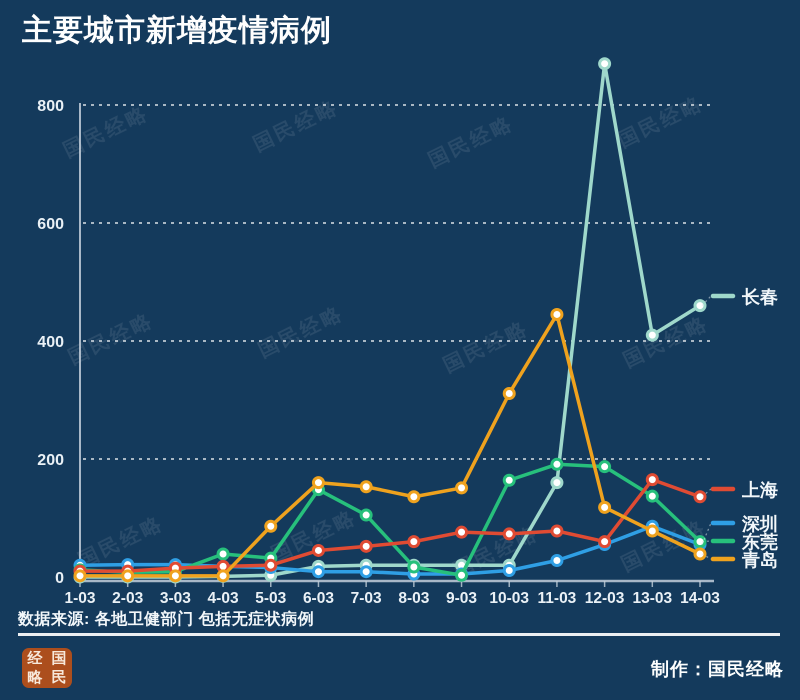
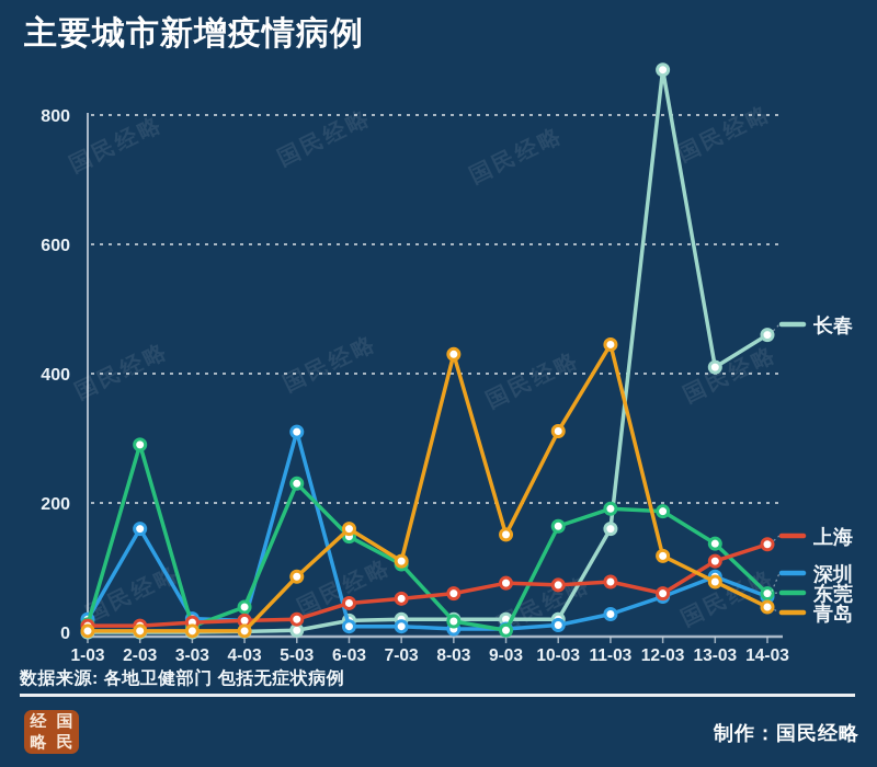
深圳/2-03: 20 -> 160
东莞/2-03: 10 -> 290
深圳/5-03: 20 -> 310
东莞/5-03: 30 -> 230
青岛/7-03: 150 -> 110
青岛/8-03: 140 -> 430
上海/13-03: 160 -> 110
